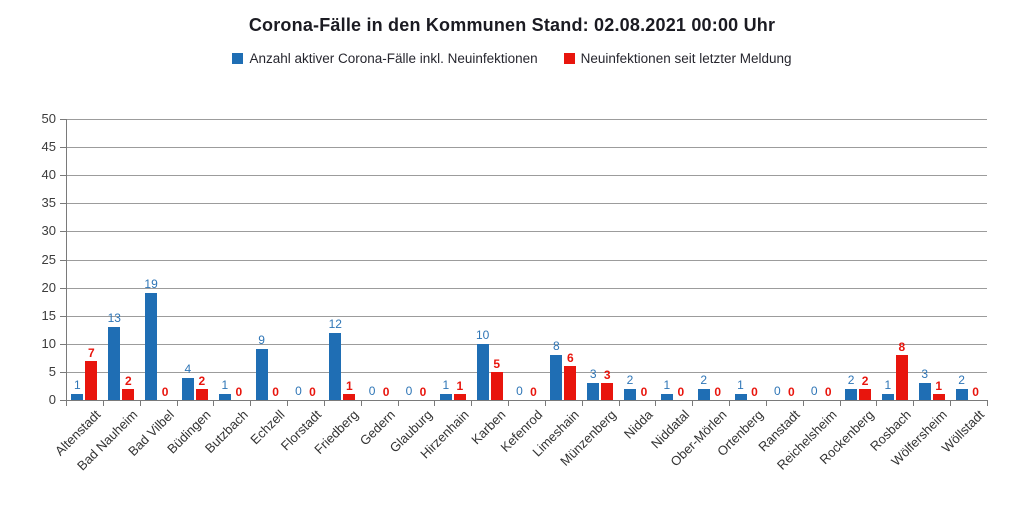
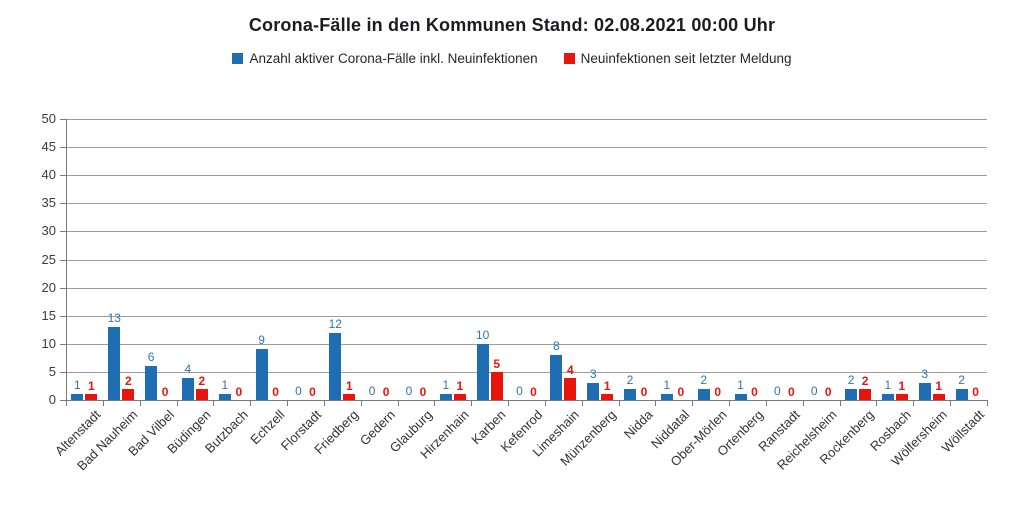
Neuinfektionen seit letzter Meldung/Altenstadt: 7 -> 1
Anzahl aktiver Corona-Fälle inkl. Neuinfektionen/Bad Vilbel: 19 -> 6
Neuinfektionen seit letzter Meldung/Limeshain: 6 -> 4
Neuinfektionen seit letzter Meldung/Münzenberg: 3 -> 1
Neuinfektionen seit letzter Meldung/Rosbach: 8 -> 1
